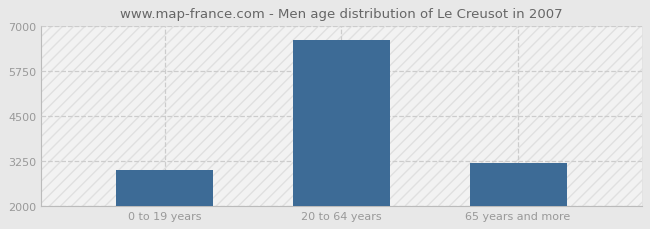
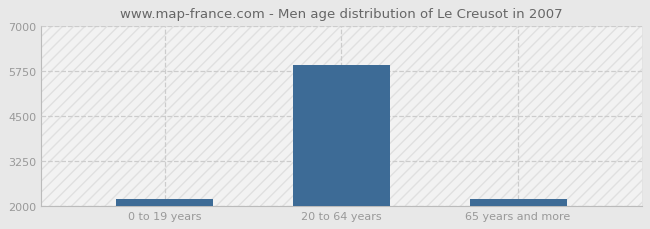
0 to 19 years: 3000 -> 2200
20 to 64 years: 6600 -> 5900
65 years and more: 3200 -> 2200
